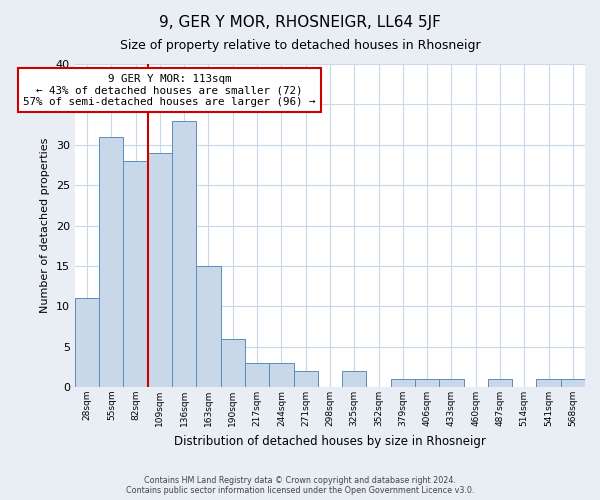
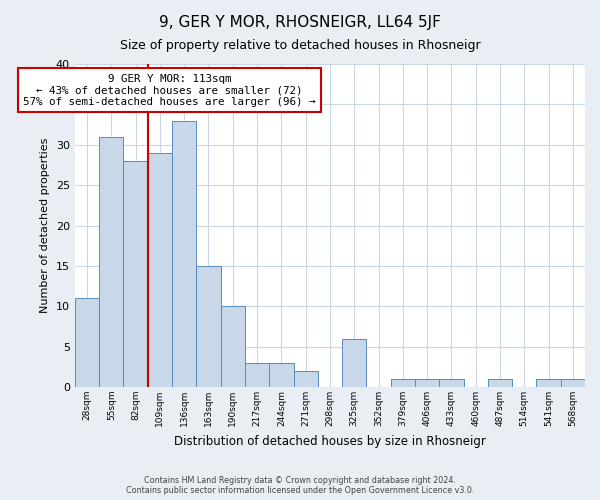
190sqm: 6 -> 10
325sqm: 2 -> 6
